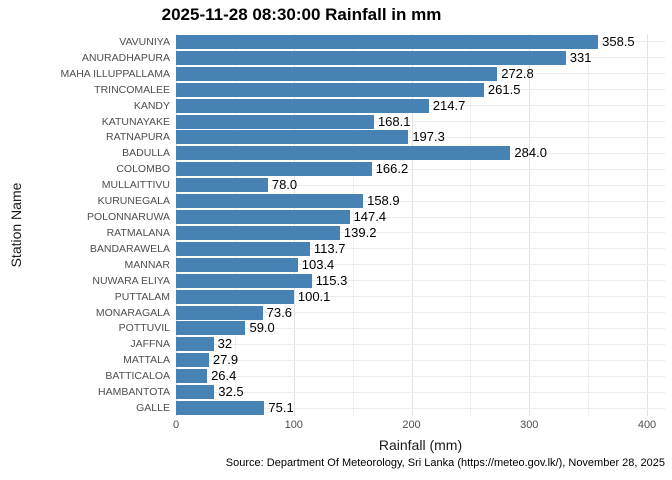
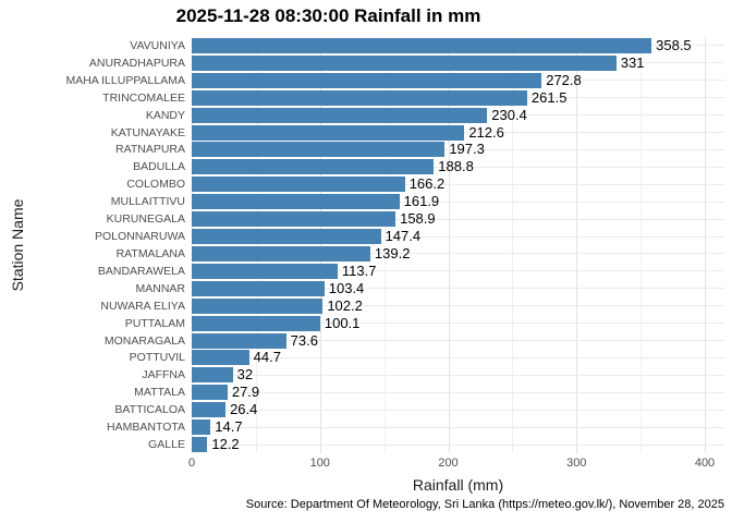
KANDY: 214.7 -> 230.4
KATUNAYAKE: 168.1 -> 212.6
BADULLA: 284.0 -> 188.8
MULLAITTIVU: 78.0 -> 161.9
NUWARA ELIYA: 115.3 -> 102.2
POTTUVIL: 59.0 -> 44.7
HAMBANTOTA: 32.5 -> 14.7
GALLE: 75.1 -> 12.2
